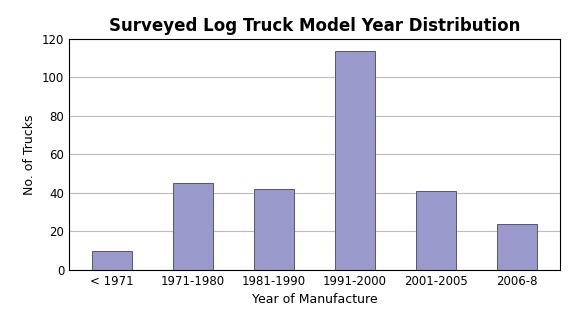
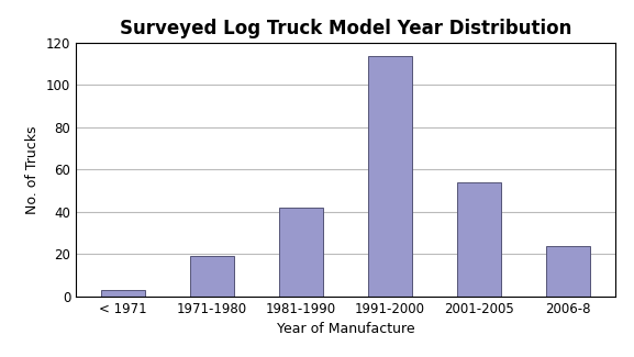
< 1971: 10 -> 3
1971-1980: 45 -> 19
2001-2005: 41 -> 54
